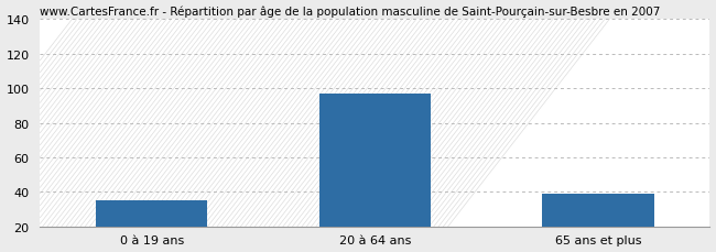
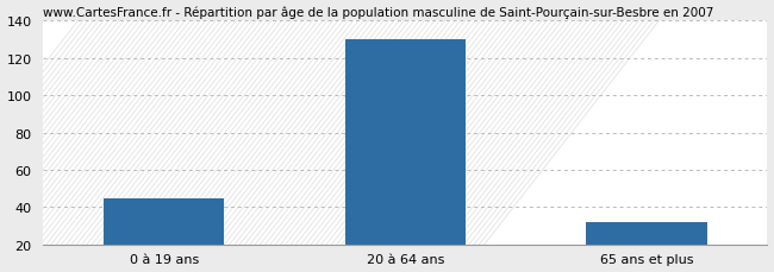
0 à 19 ans: 35 -> 45
20 à 64 ans: 97 -> 130
65 ans et plus: 39 -> 32
